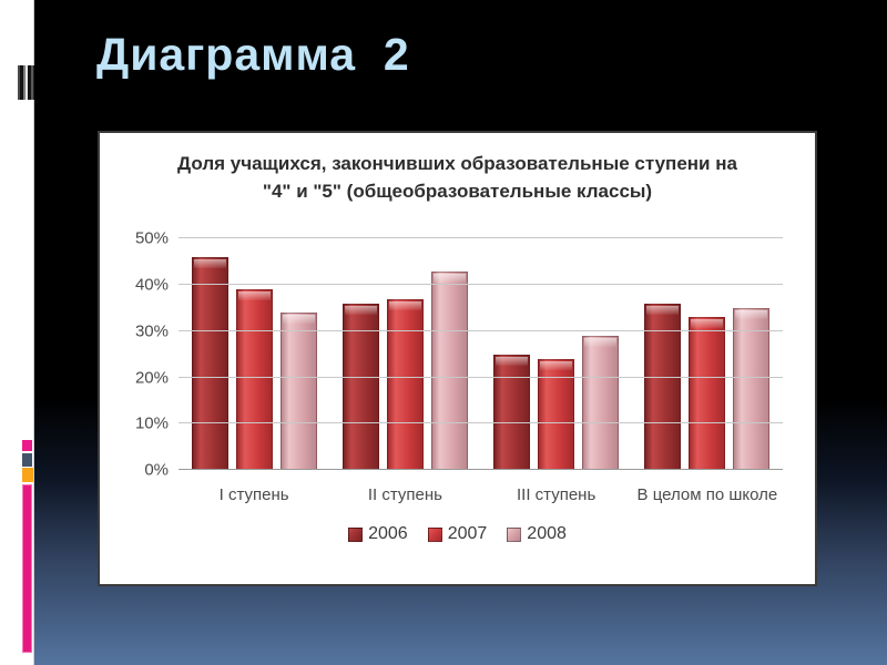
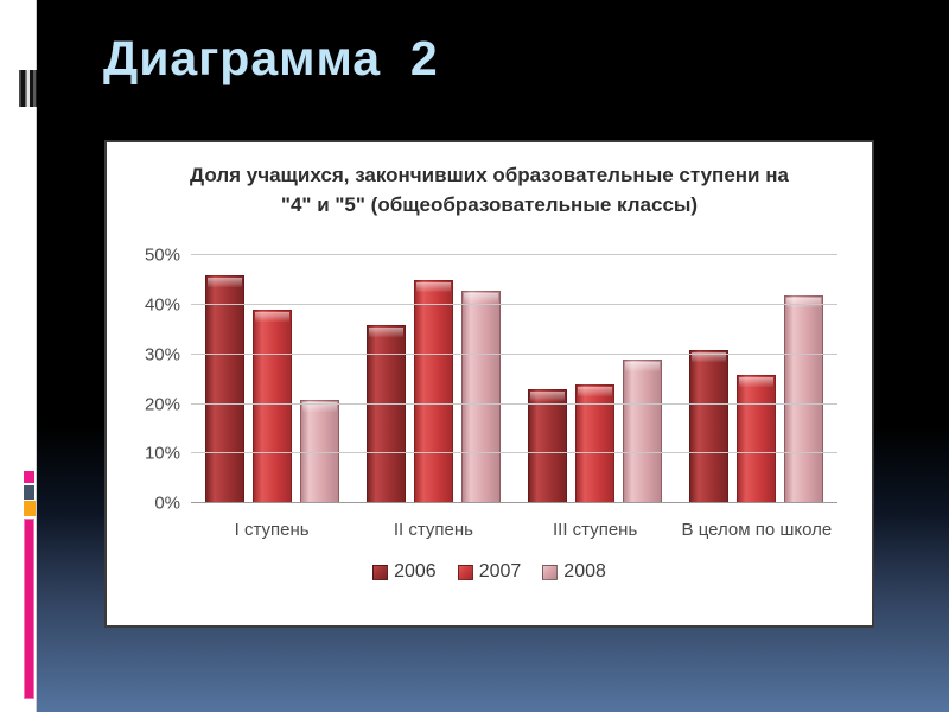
2008/I ступень: 34% -> 21%
2007/II ступень: 37% -> 45%
2006/III ступень: 25% -> 23%
2006/В целом по школе: 36% -> 31%
2007/В целом по школе: 33% -> 26%
2008/В целом по школе: 35% -> 42%
